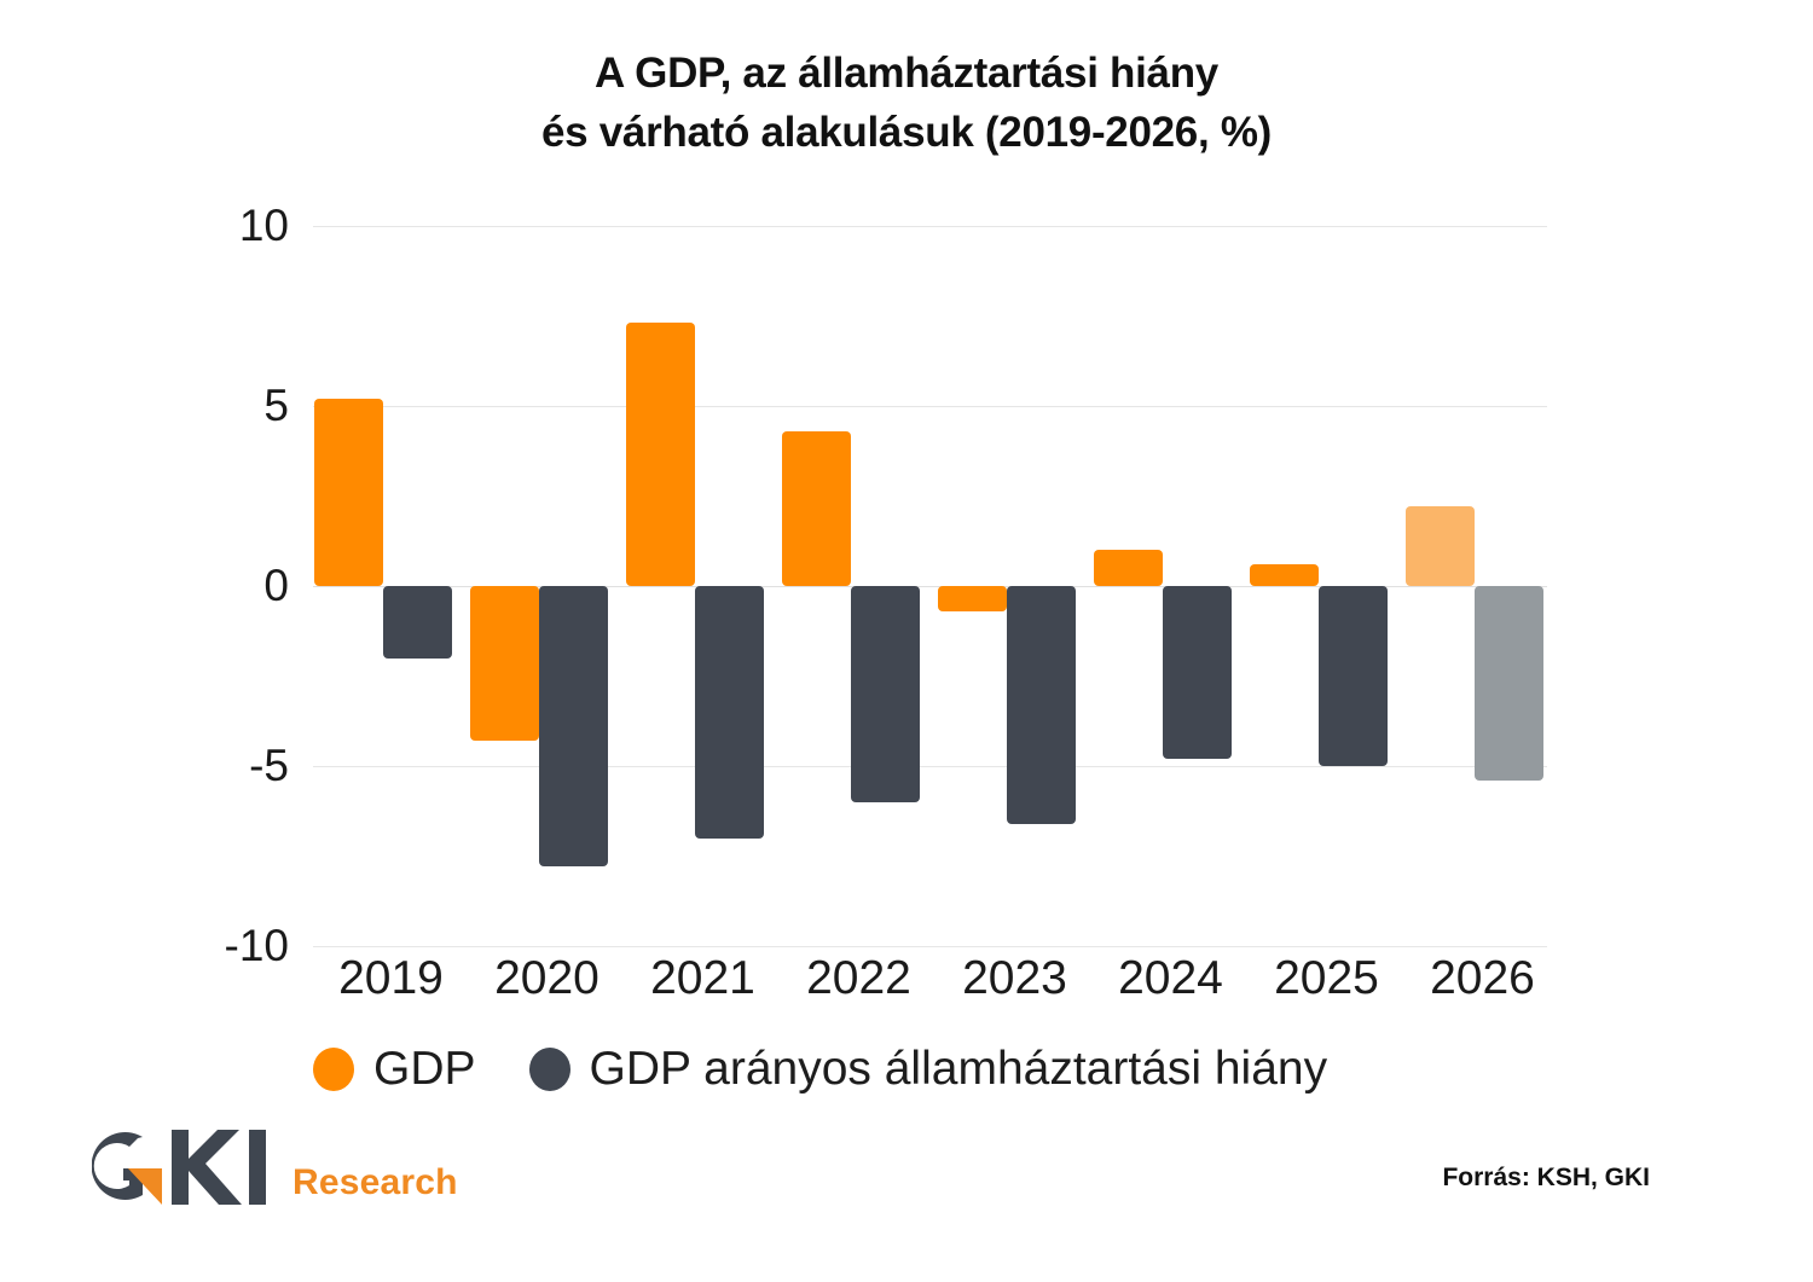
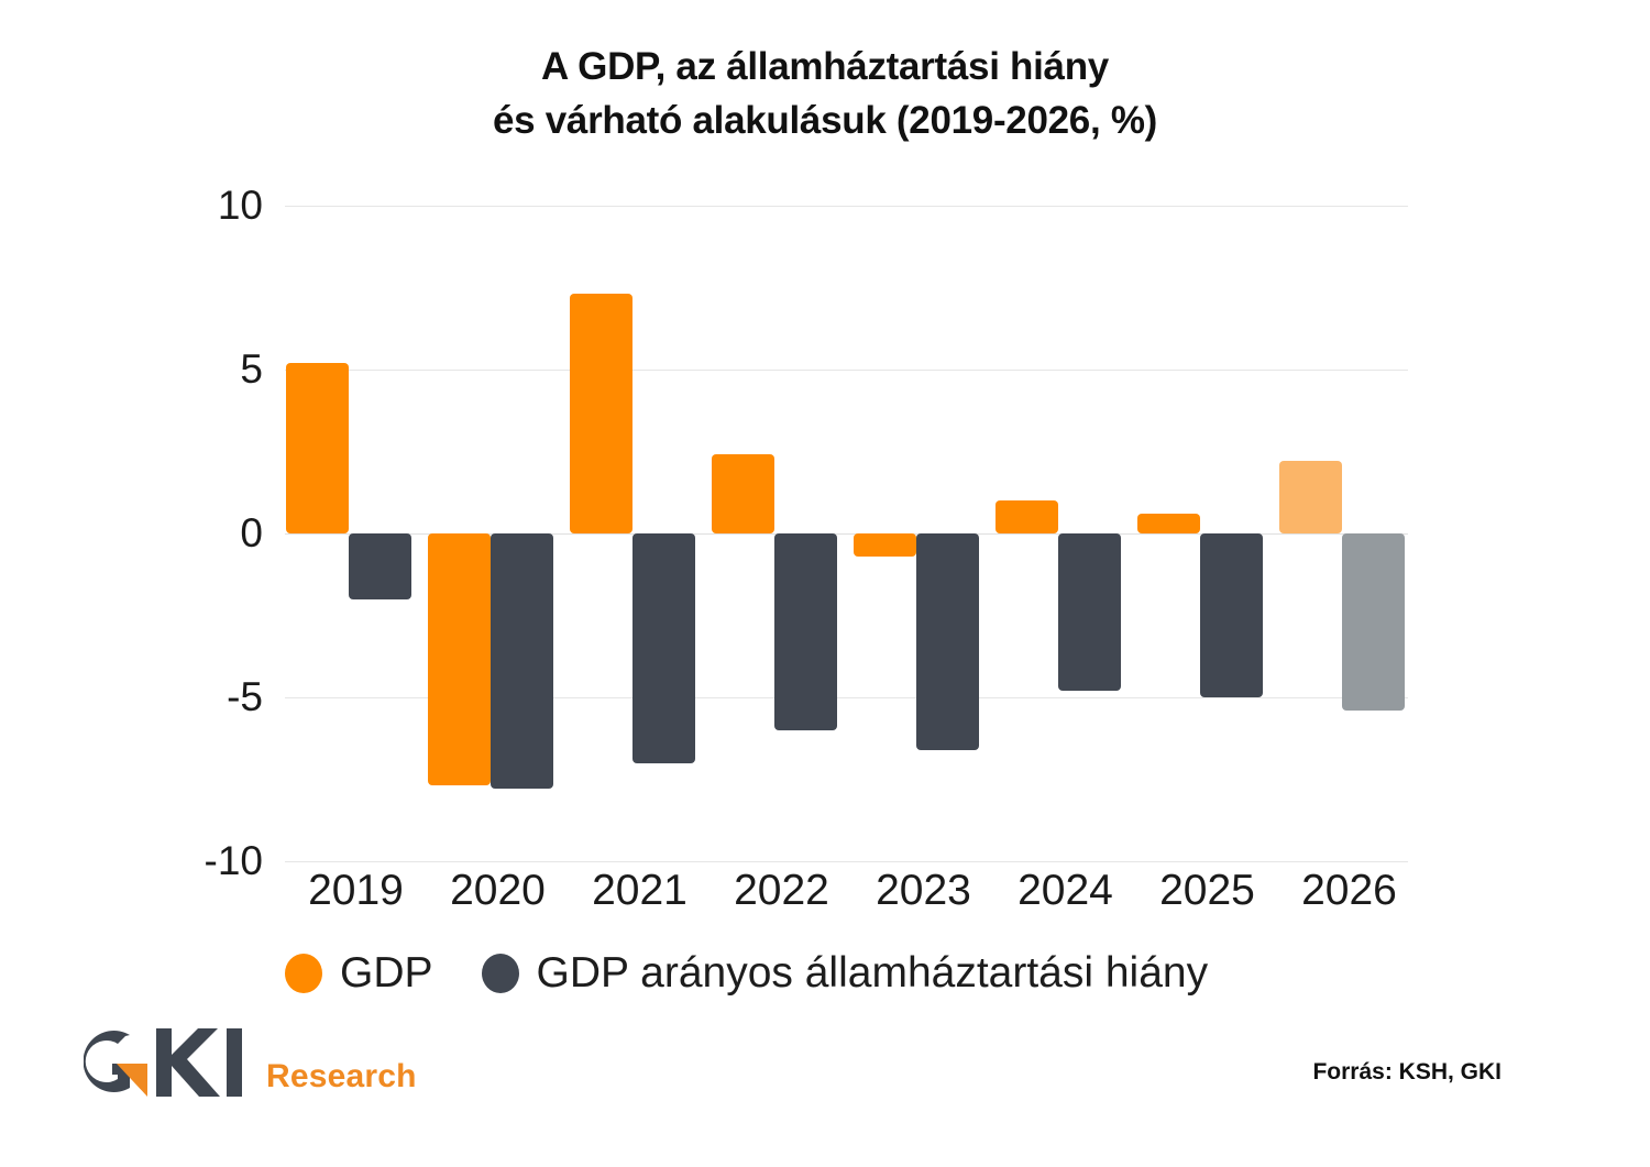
GDP/2020: -4.3 -> -7.7
GDP/2022: 4.3 -> 2.4
